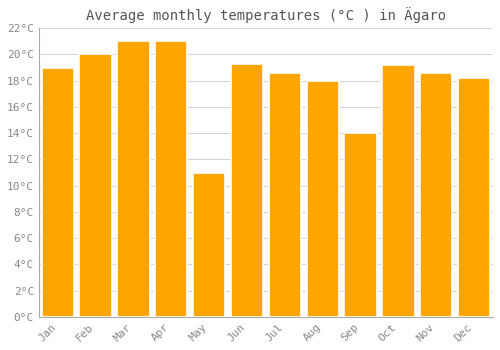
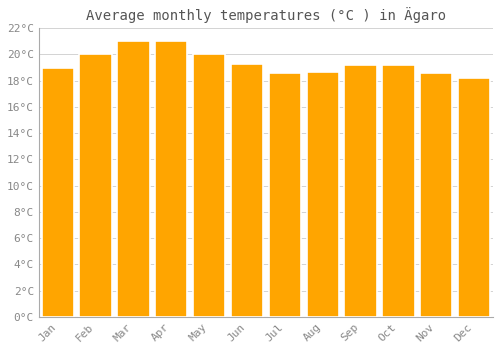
May: 11.0°C -> 20.0°C
Aug: 18.0°C -> 18.7°C
Sep: 14.0°C -> 19.2°C
